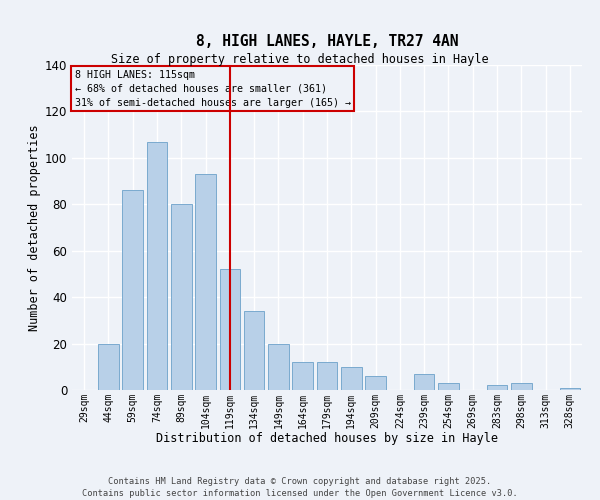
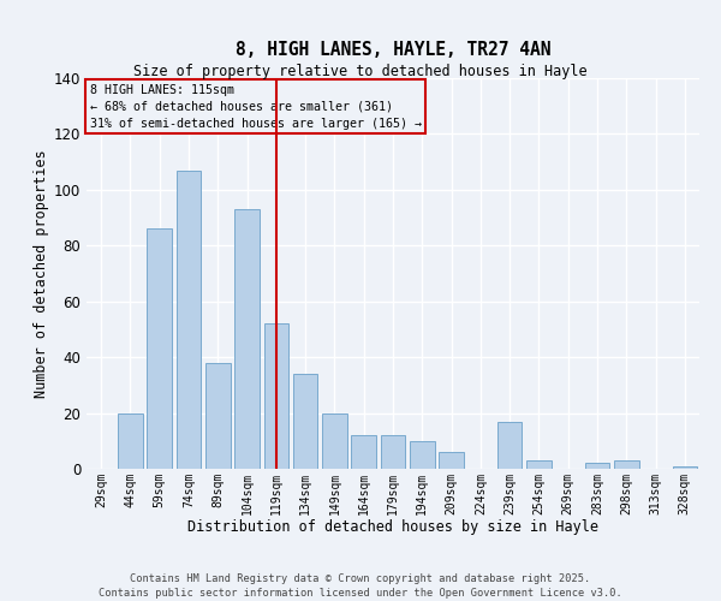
89sqm: 80 -> 38
239sqm: 7 -> 17
